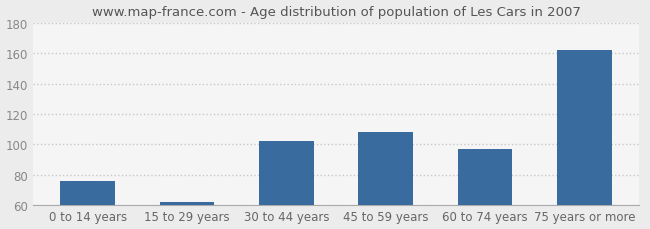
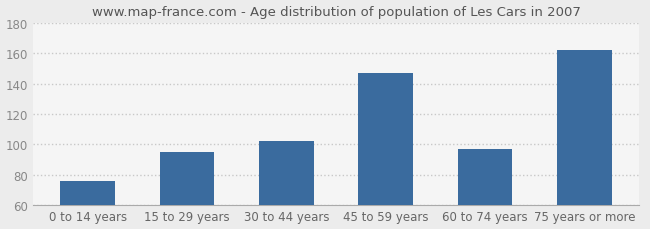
15 to 29 years: 62 -> 95
45 to 59 years: 108 -> 147
